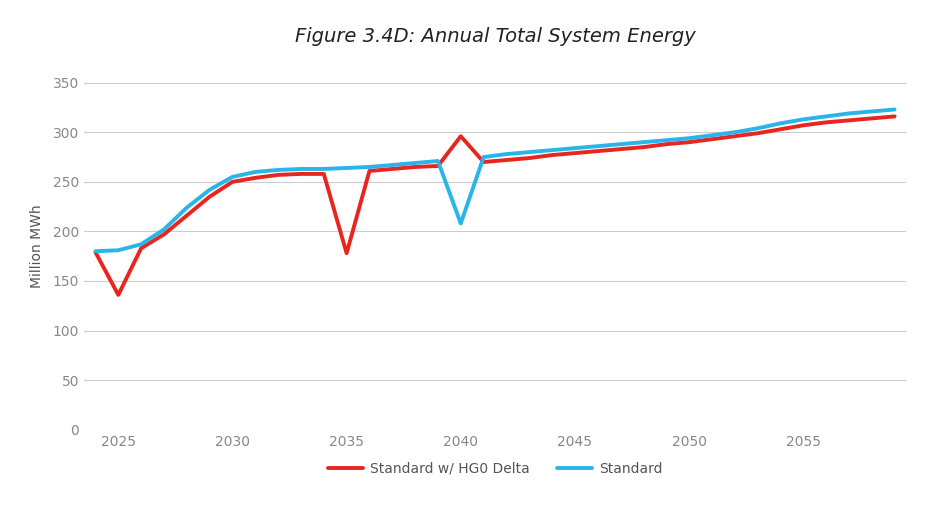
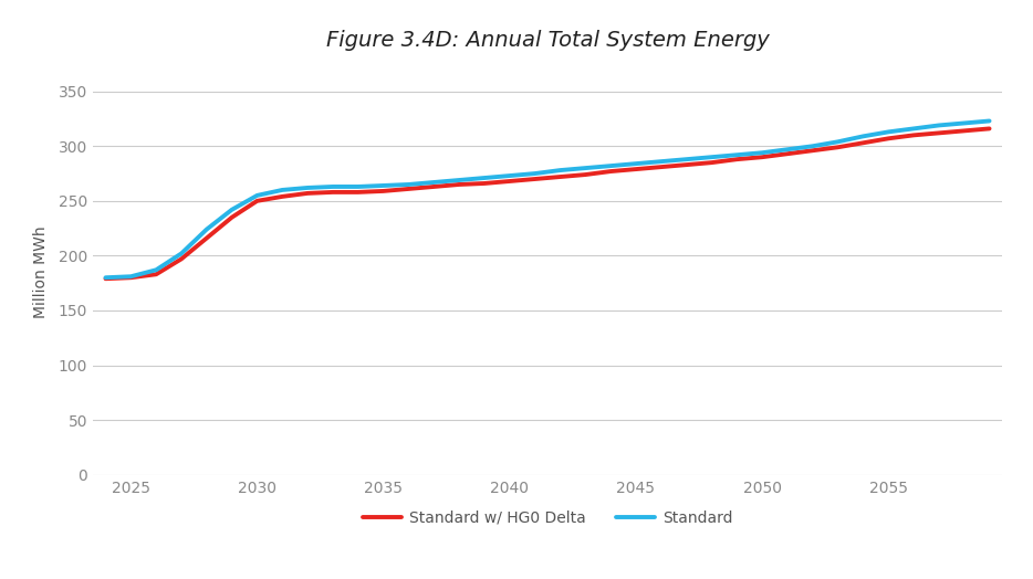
Standard w/ HG0 Delta/2025: 136 -> 180
Standard w/ HG0 Delta/2035: 178 -> 259
Standard/2040: 208 -> 273
Standard w/ HG0 Delta/2040: 296 -> 268
